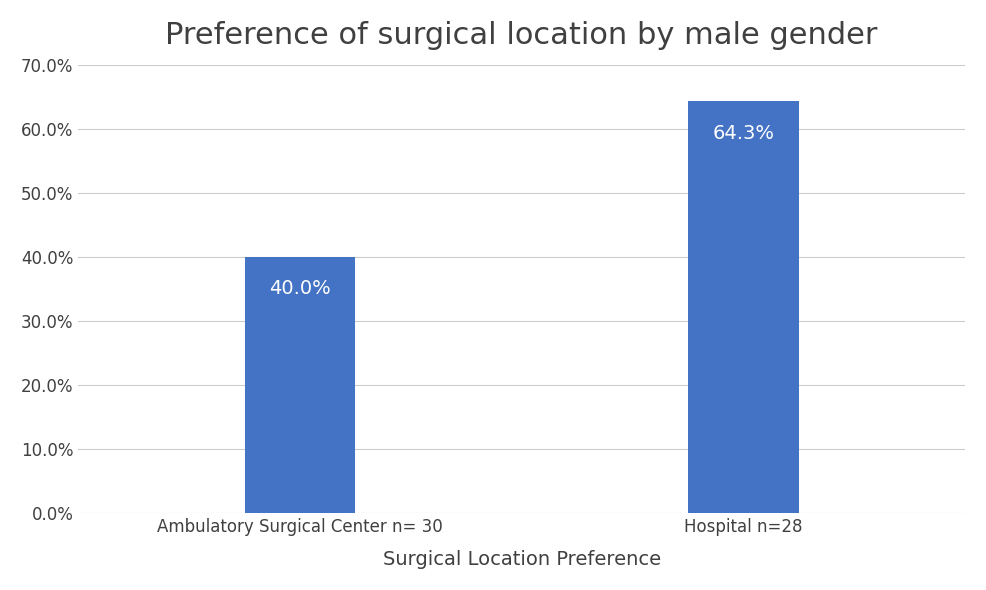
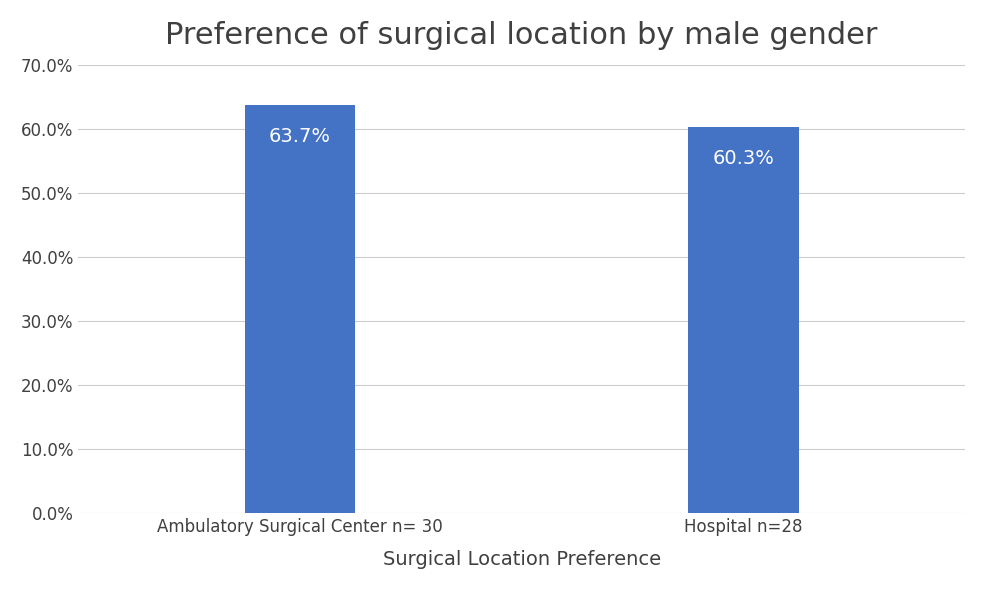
Ambulatory Surgical Center n= 30: 40.0% -> 63.7%
Hospital n=28: 64.3% -> 60.3%
